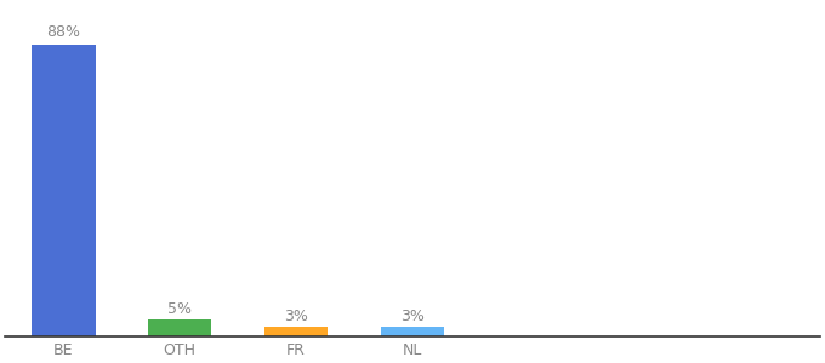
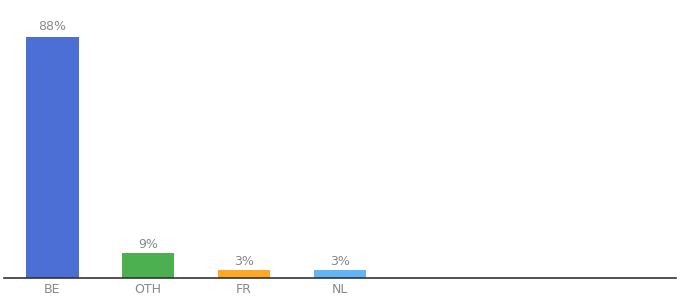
OTH: 5% -> 9%
